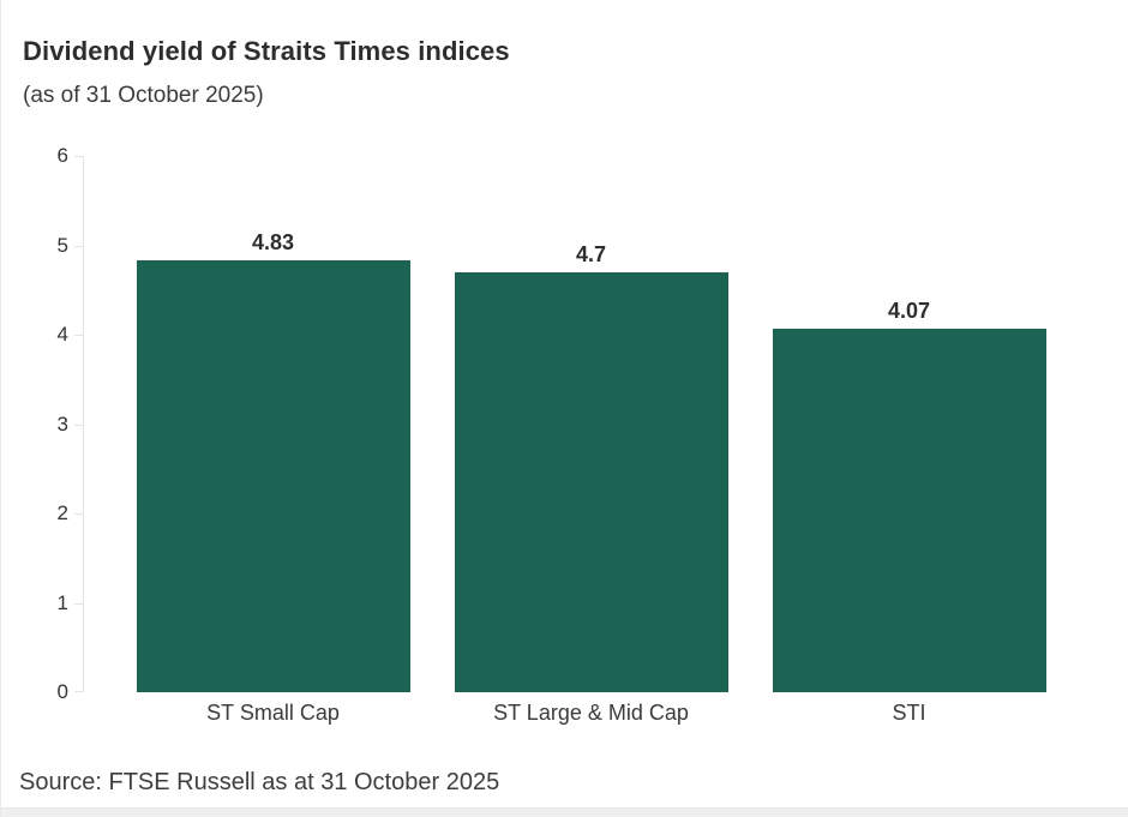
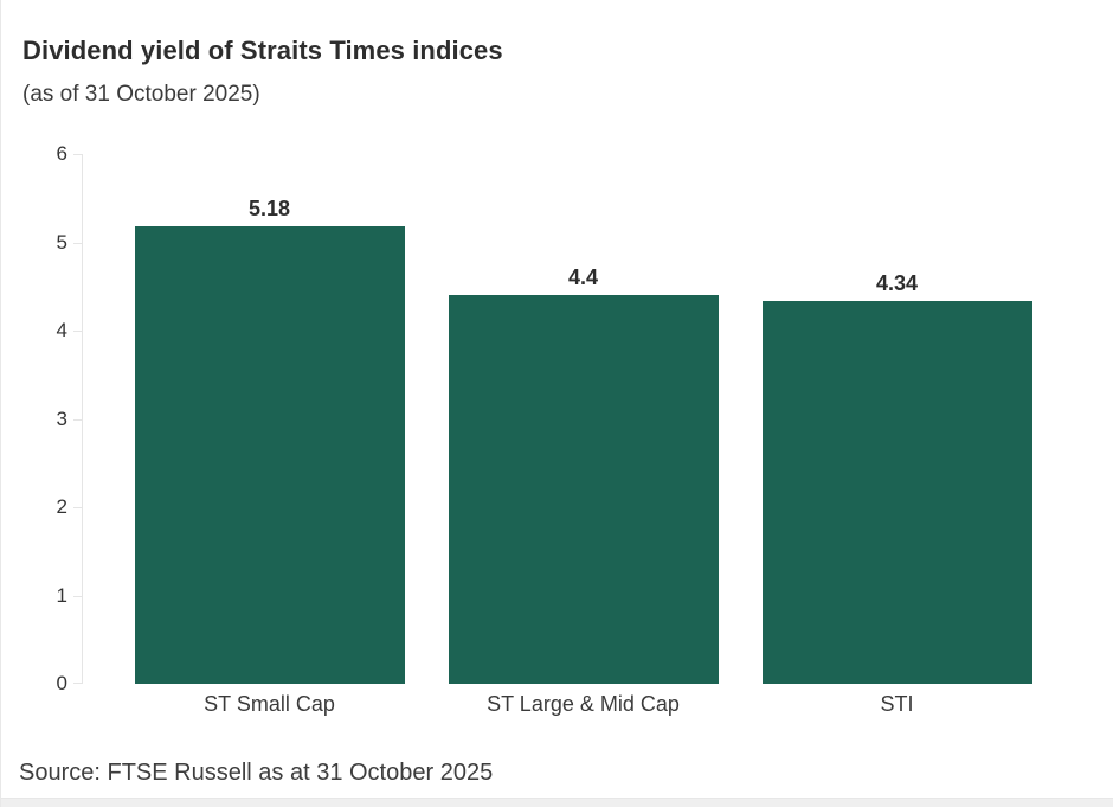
ST Small Cap: 4.83 -> 5.18
ST Large & Mid Cap: 4.7 -> 4.4
STI: 4.07 -> 4.34
